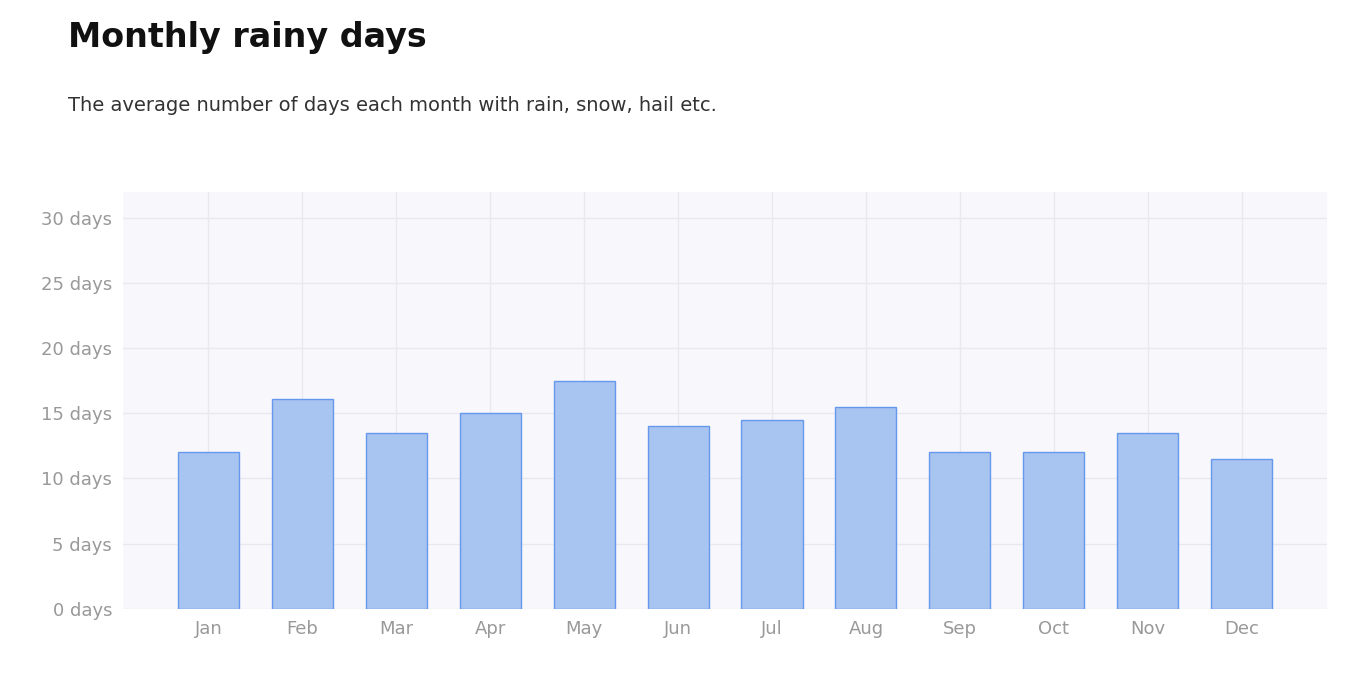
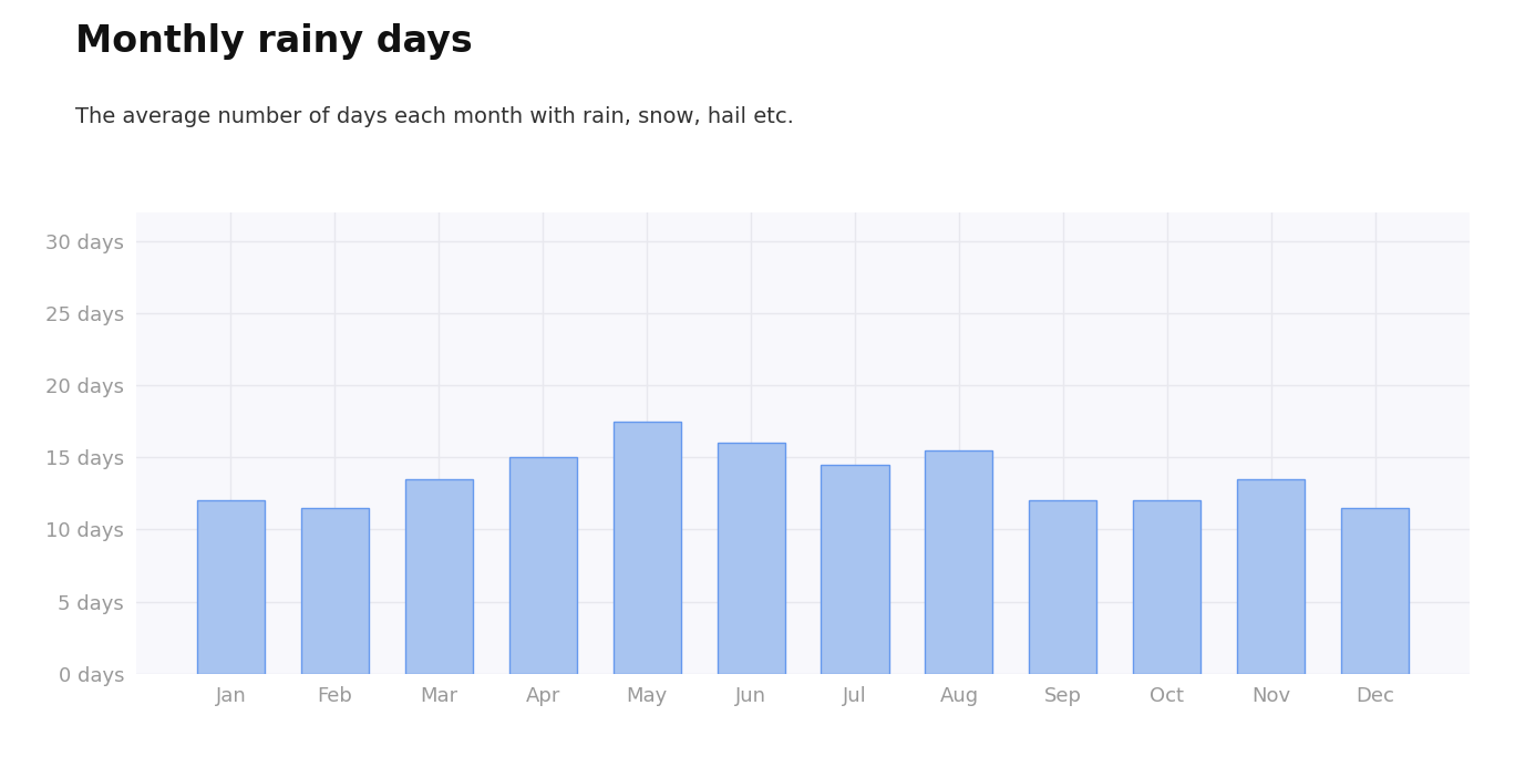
Feb: 16.1 days -> 11.5 days
Jun: 14.0 days -> 16.0 days
